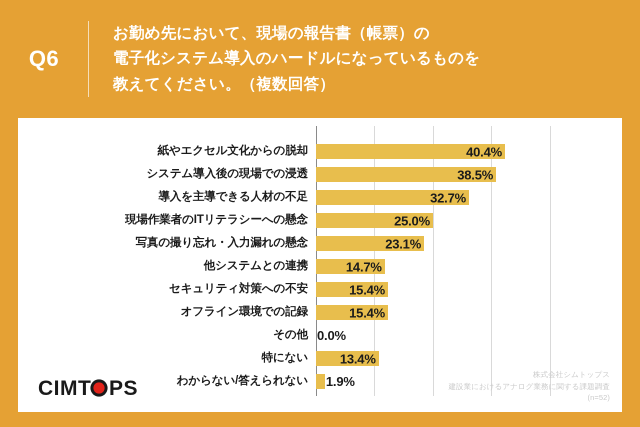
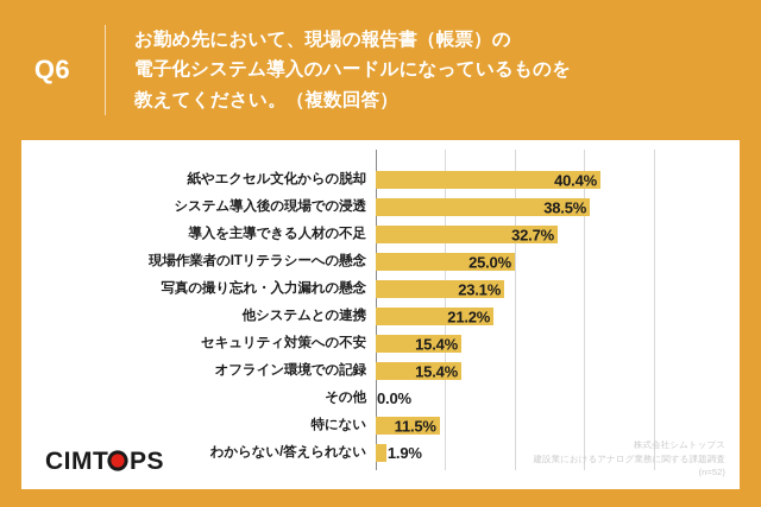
他システムとの連携: 14.7% -> 21.2%
特にない: 13.4% -> 11.5%
